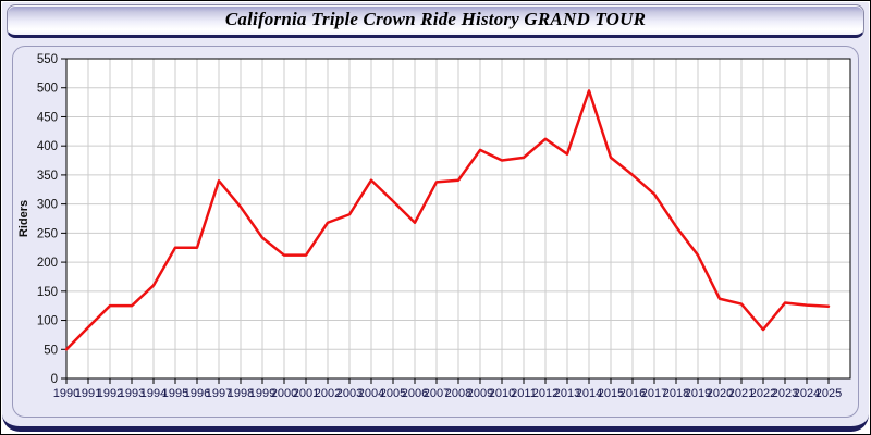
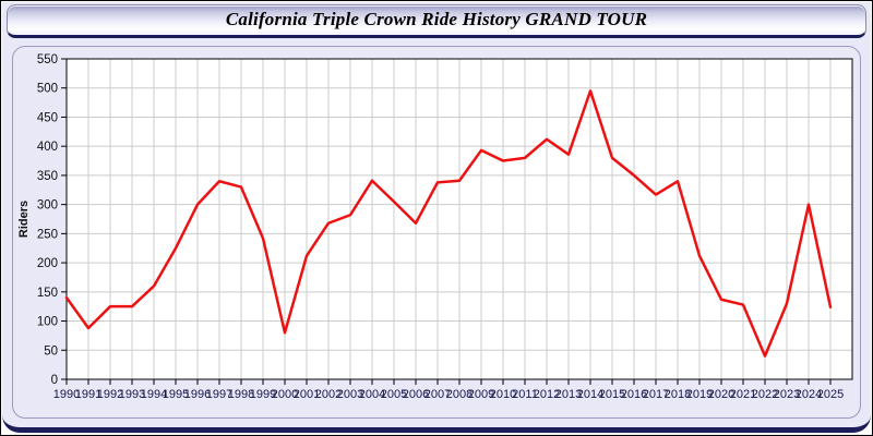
1990: 50 -> 140
1996: 220 -> 300
1998: 300 -> 330
2000: 210 -> 80
2018: 260 -> 340
2022: 80 -> 40
2024: 130 -> 300
